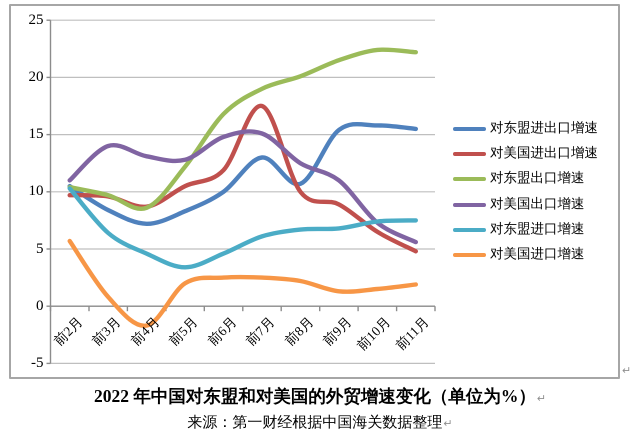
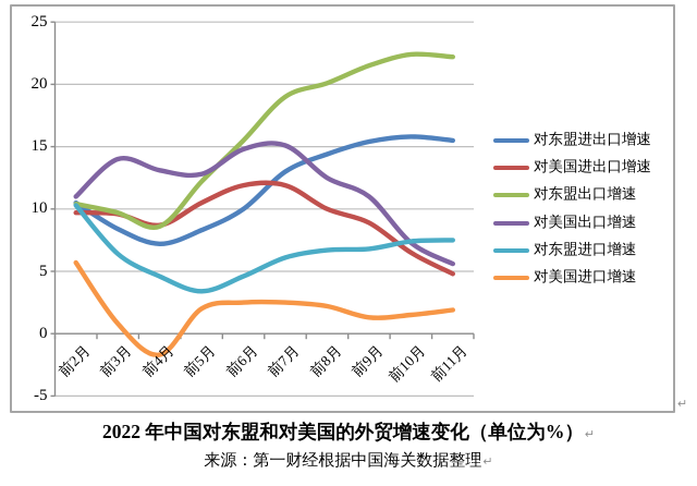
对东盟出口增速/前6月: 16.8 -> 15.5
对美国进出口增速/前7月: 17.5 -> 11.9
对东盟进出口增速/前8月: 10.7 -> 14.4
